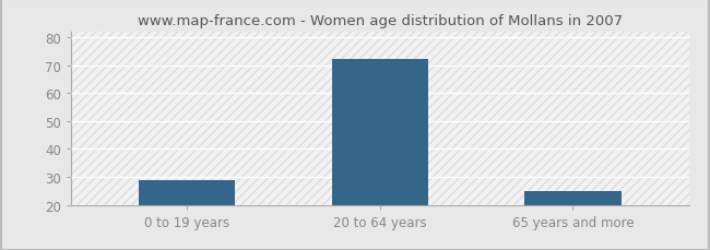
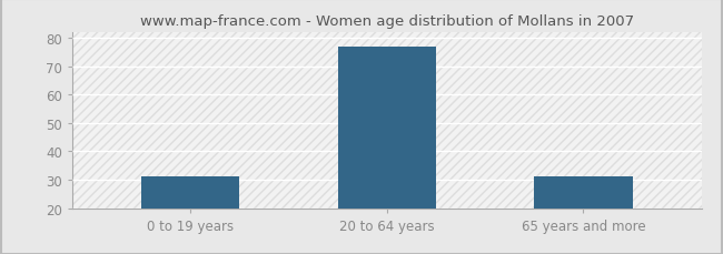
0 to 19 years: 29 -> 31
20 to 64 years: 72 -> 77
65 years and more: 25 -> 31
